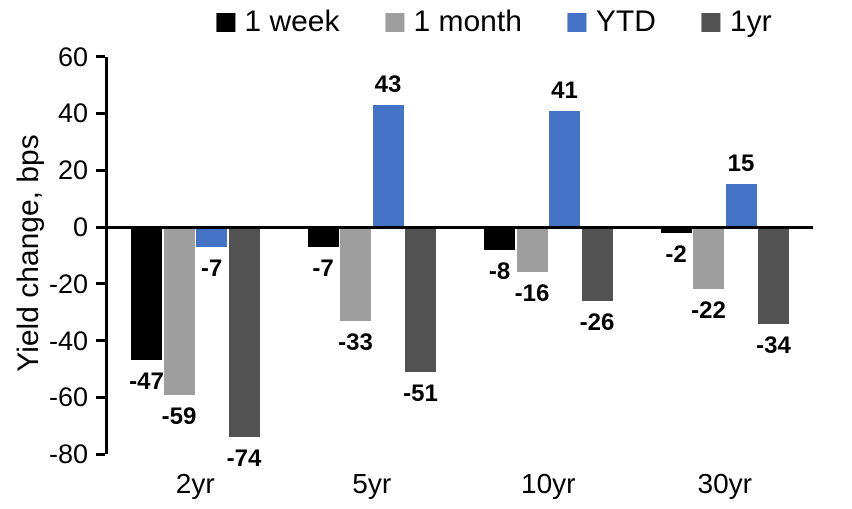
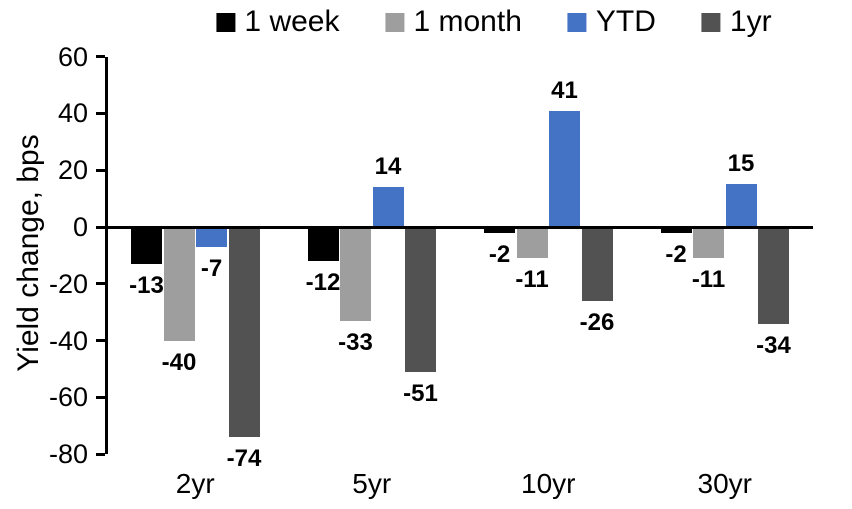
1 week/2yr: -47 -> -13
1 month/2yr: -59 -> -40
1 week/5yr: -7 -> -12
YTD/5yr: 43 -> 14
1 week/10yr: -8 -> -2
1 month/10yr: -16 -> -11
1 month/30yr: -22 -> -11
